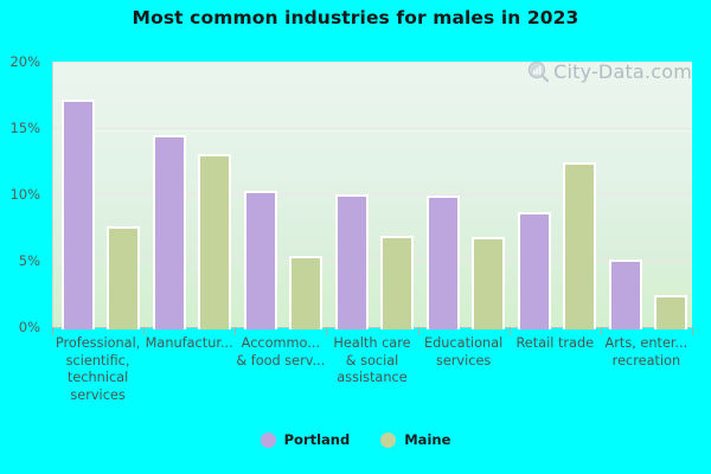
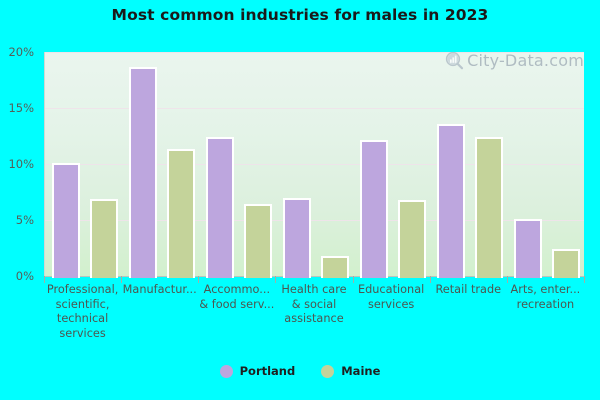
Portland/Professional, scientific, technical services: 17.1% -> 10.1%
Maine/Professional, scientific, technical services: 7.6% -> 6.9%
Portland/Manufactur...: 14.5% -> 18.7%
Maine/Manufactur...: 13.0% -> 11.3%
Portland/Accommo... & food serv...: 10.3% -> 12.4%
Maine/Accommo... & food serv...: 5.4% -> 6.4%
Portland/Health care & social assistance: 10.0% -> 7.0%
Maine/Health care & social assistance: 6.9% -> 1.8%
Portland/Educational services: 9.9% -> 12.1%
Portland/Retail trade: 8.7% -> 13.6%
